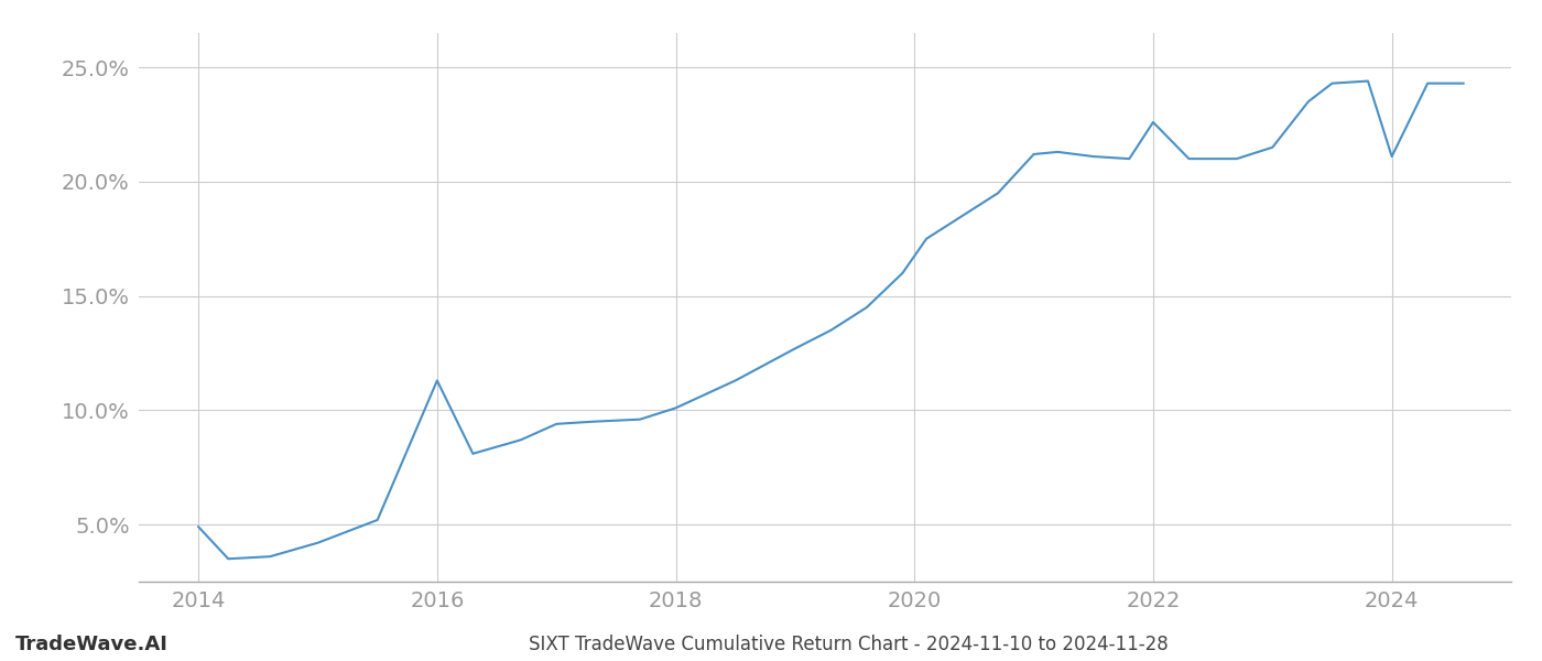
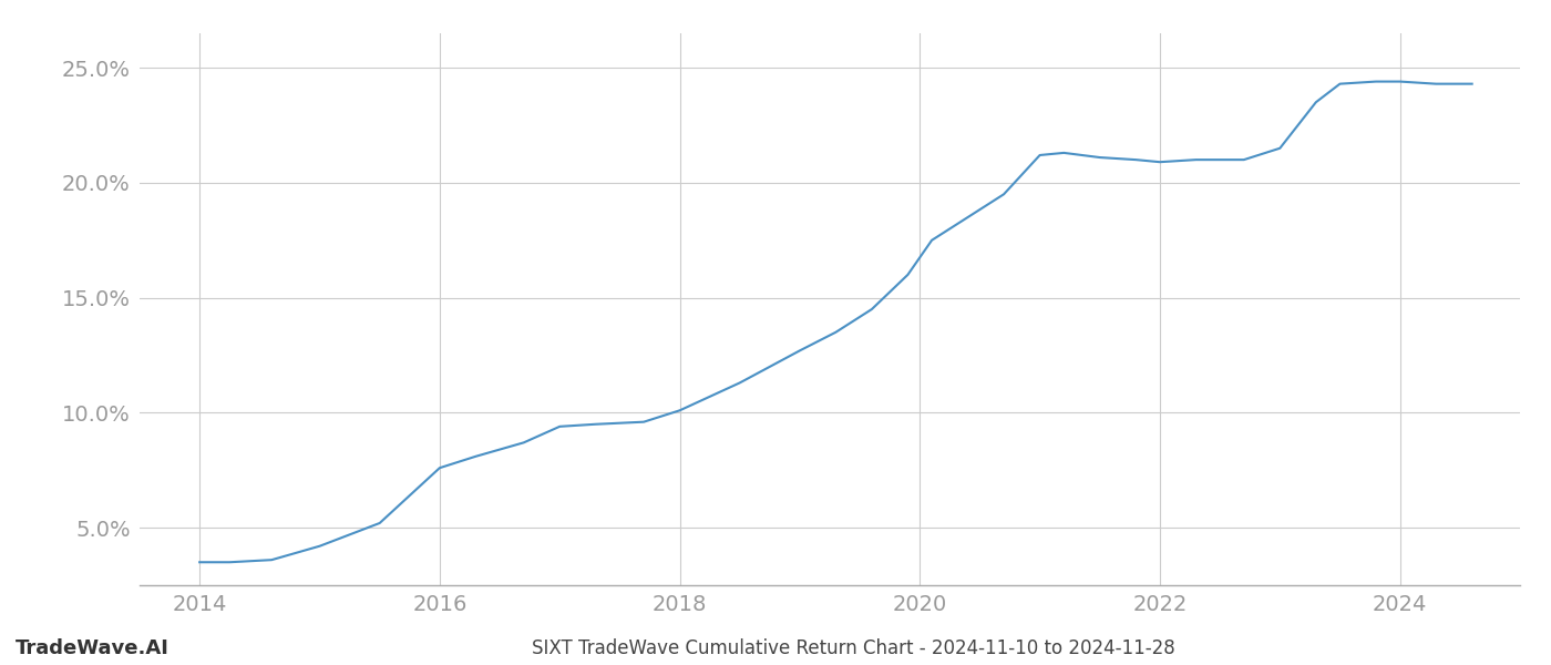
2014: 4.9% -> 3.5%
2016: 11.3% -> 7.6%
2022: 22.6% -> 20.9%
2024: 21.1% -> 24.4%
